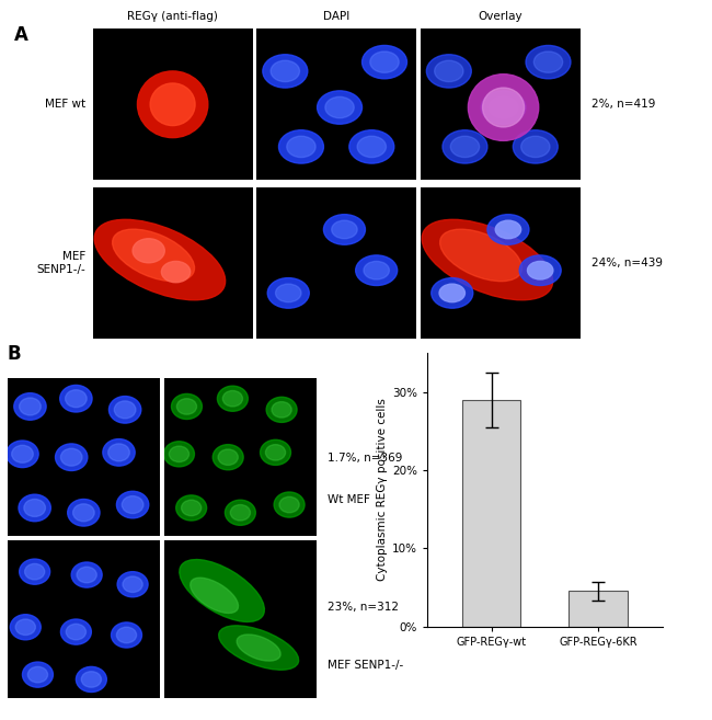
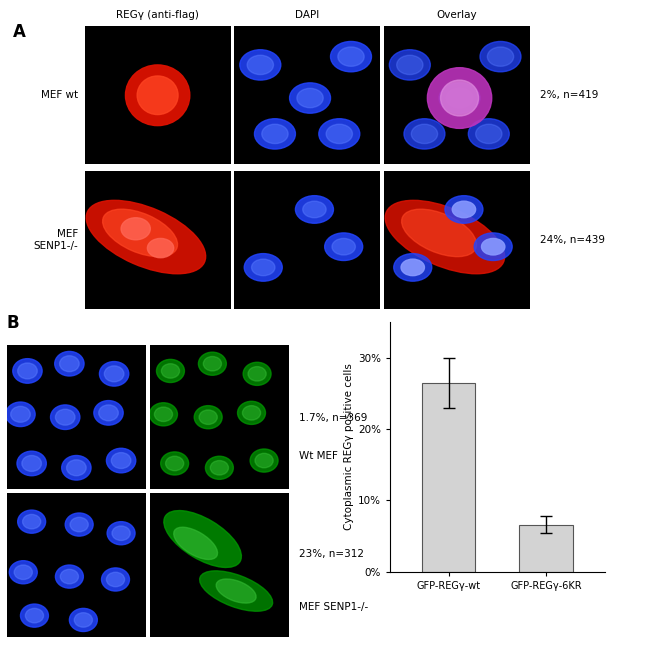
GFP-REGγ-wt: 29.0% -> 26.4%
GFP-REGγ-6KR: 4.5% -> 6.6%
